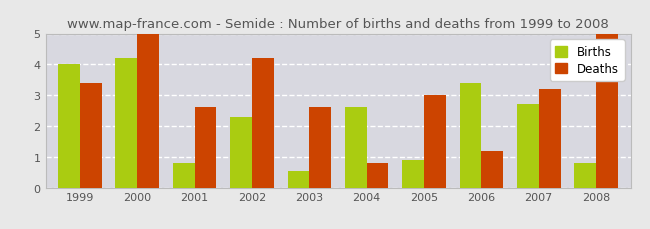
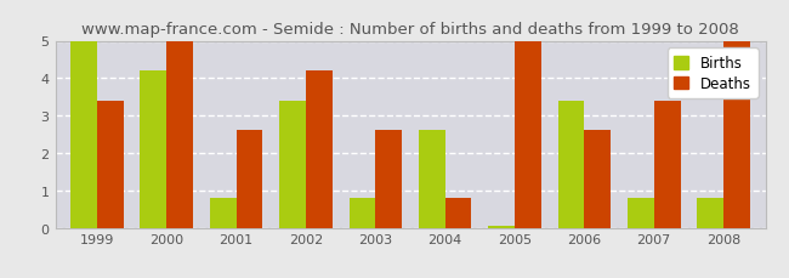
Births/1999: 4.00 -> 5.00
Births/2002: 2.30 -> 3.40
Births/2003: 0.55 -> 0.80
Births/2005: 0.90 -> 0.05
Deaths/2005: 3.0 -> 5.0
Deaths/2006: 1.2 -> 2.6
Births/2007: 2.70 -> 0.80
Deaths/2007: 3.2 -> 3.4
